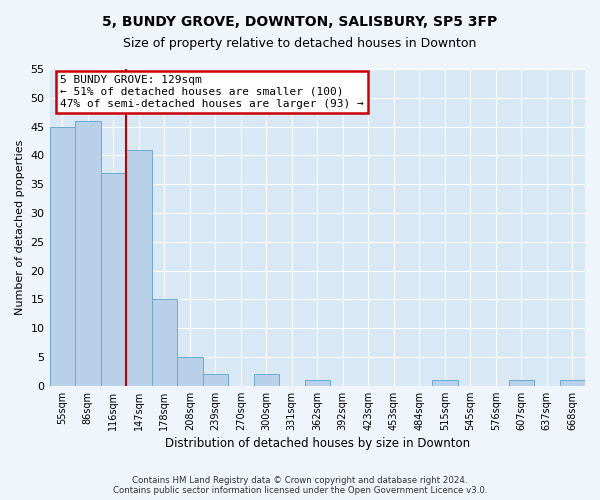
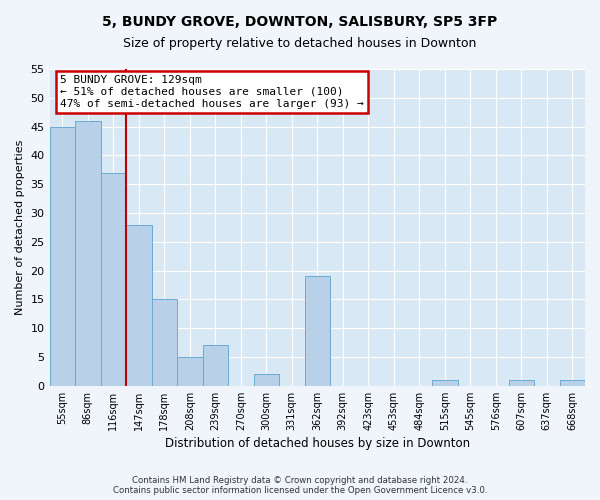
147sqm: 41 -> 28
239sqm: 2 -> 7
362sqm: 1 -> 19
